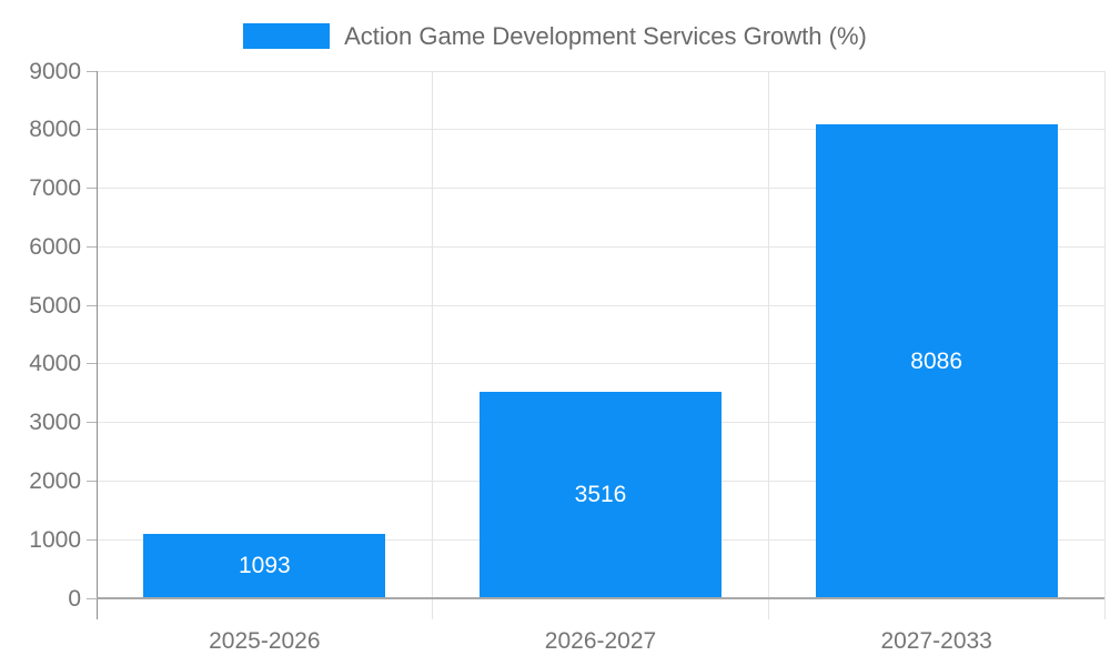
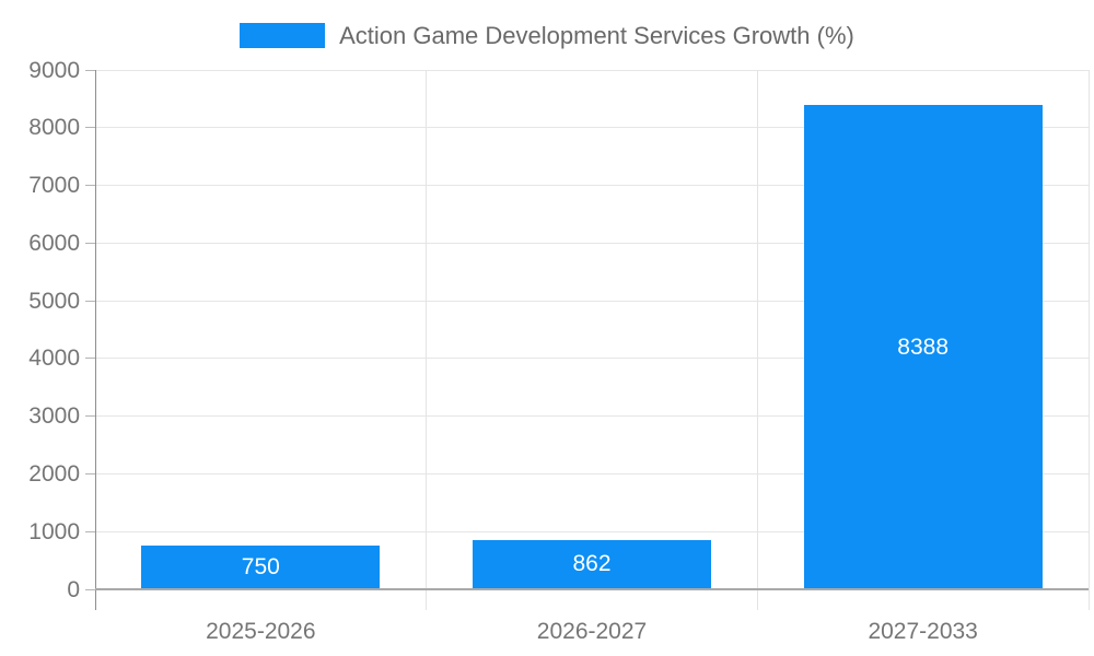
2025-2026: 1093 -> 750
2026-2027: 3516 -> 862
2027-2033: 8086 -> 8388
